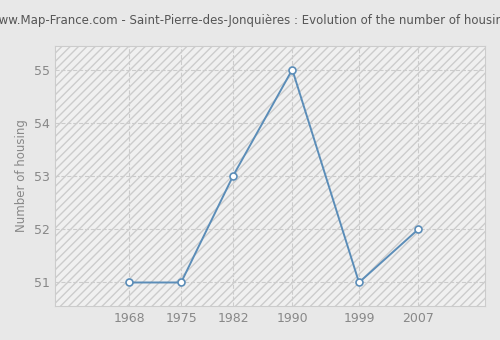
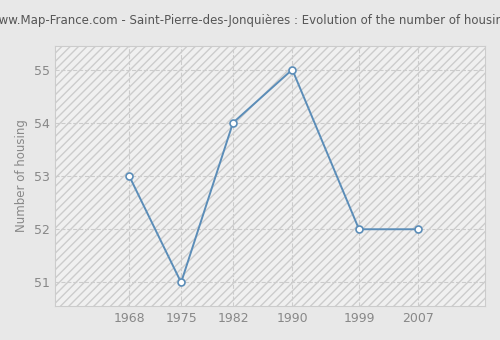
1968: 51 -> 53
1982: 53 -> 54
1999: 51 -> 52
